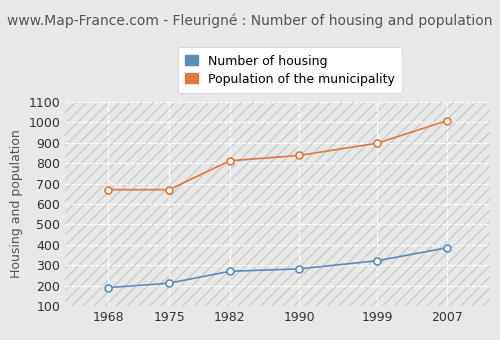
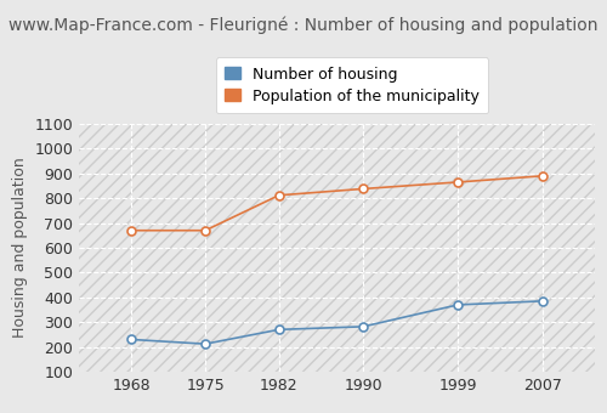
Number of housing/1968: 190 -> 230
Number of housing/1999: 322 -> 370
Population of the municipality/1999: 898 -> 865
Population of the municipality/2007: 1008 -> 890
